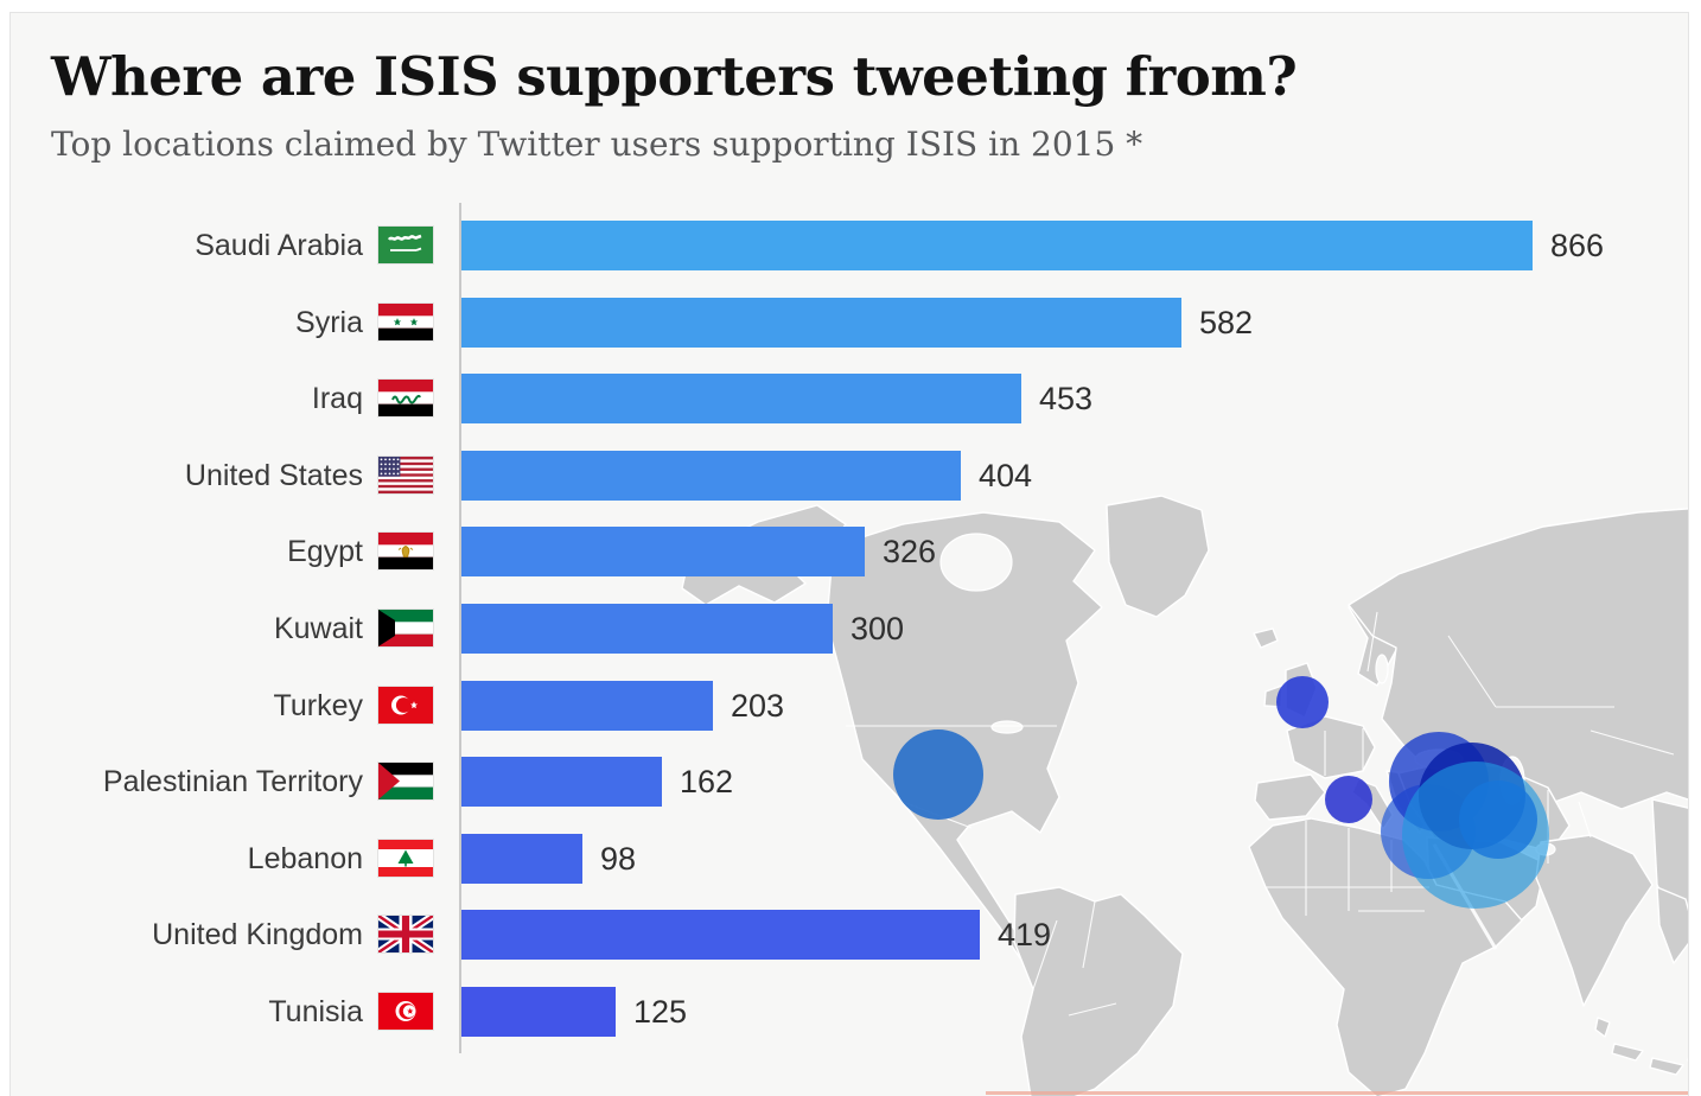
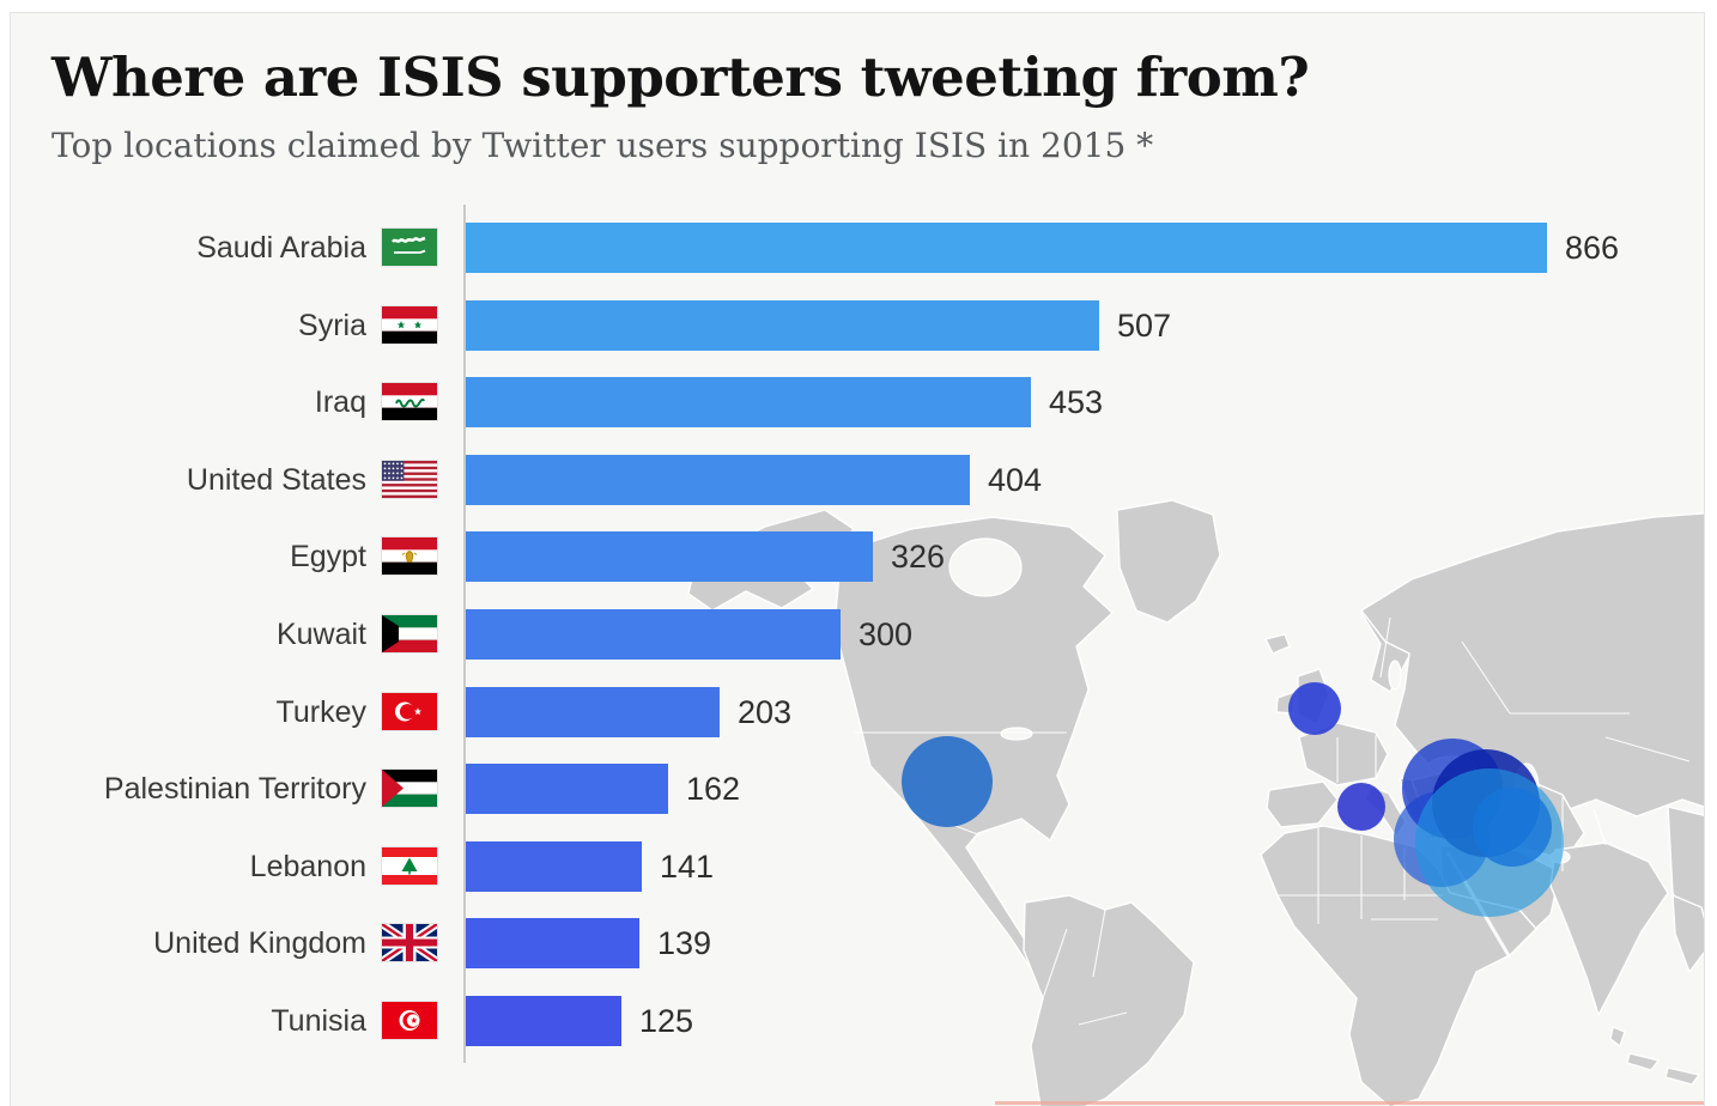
Syria: 582 -> 507
Lebanon: 98 -> 141
United Kingdom: 419 -> 139
